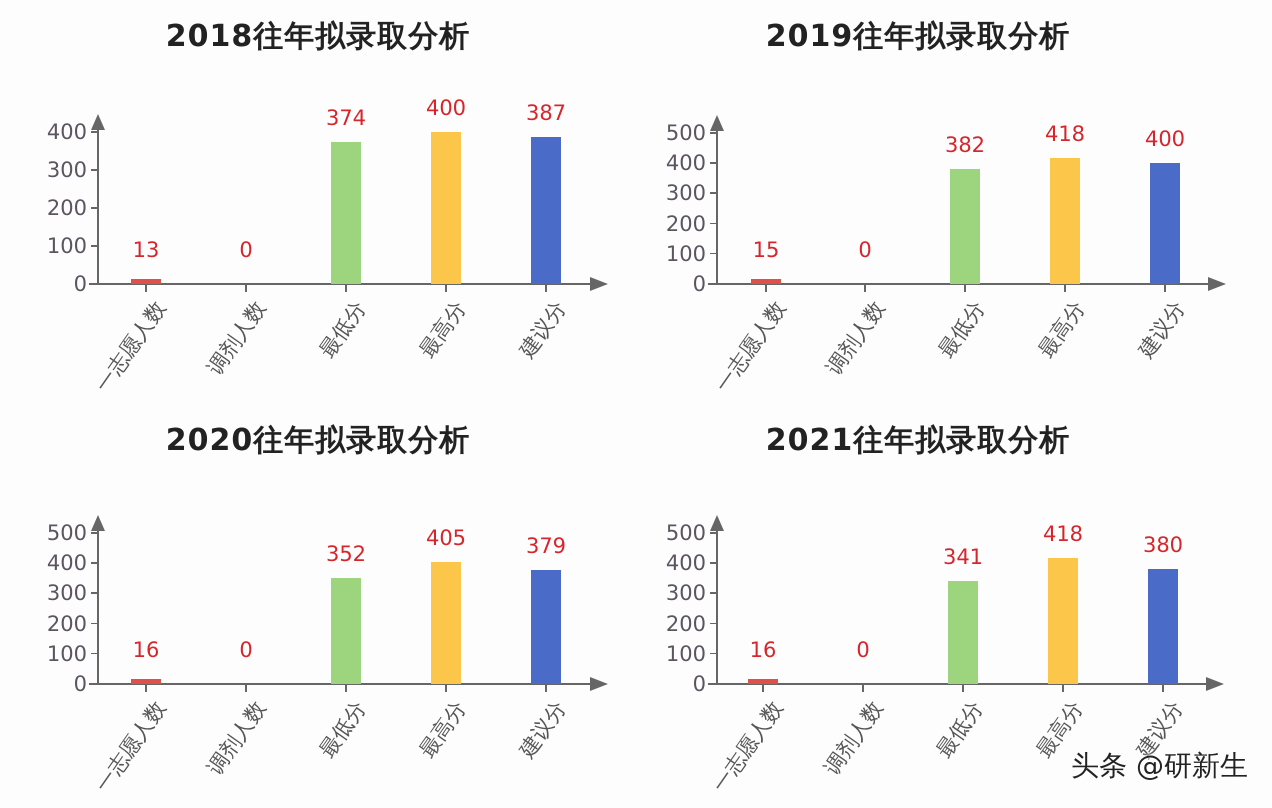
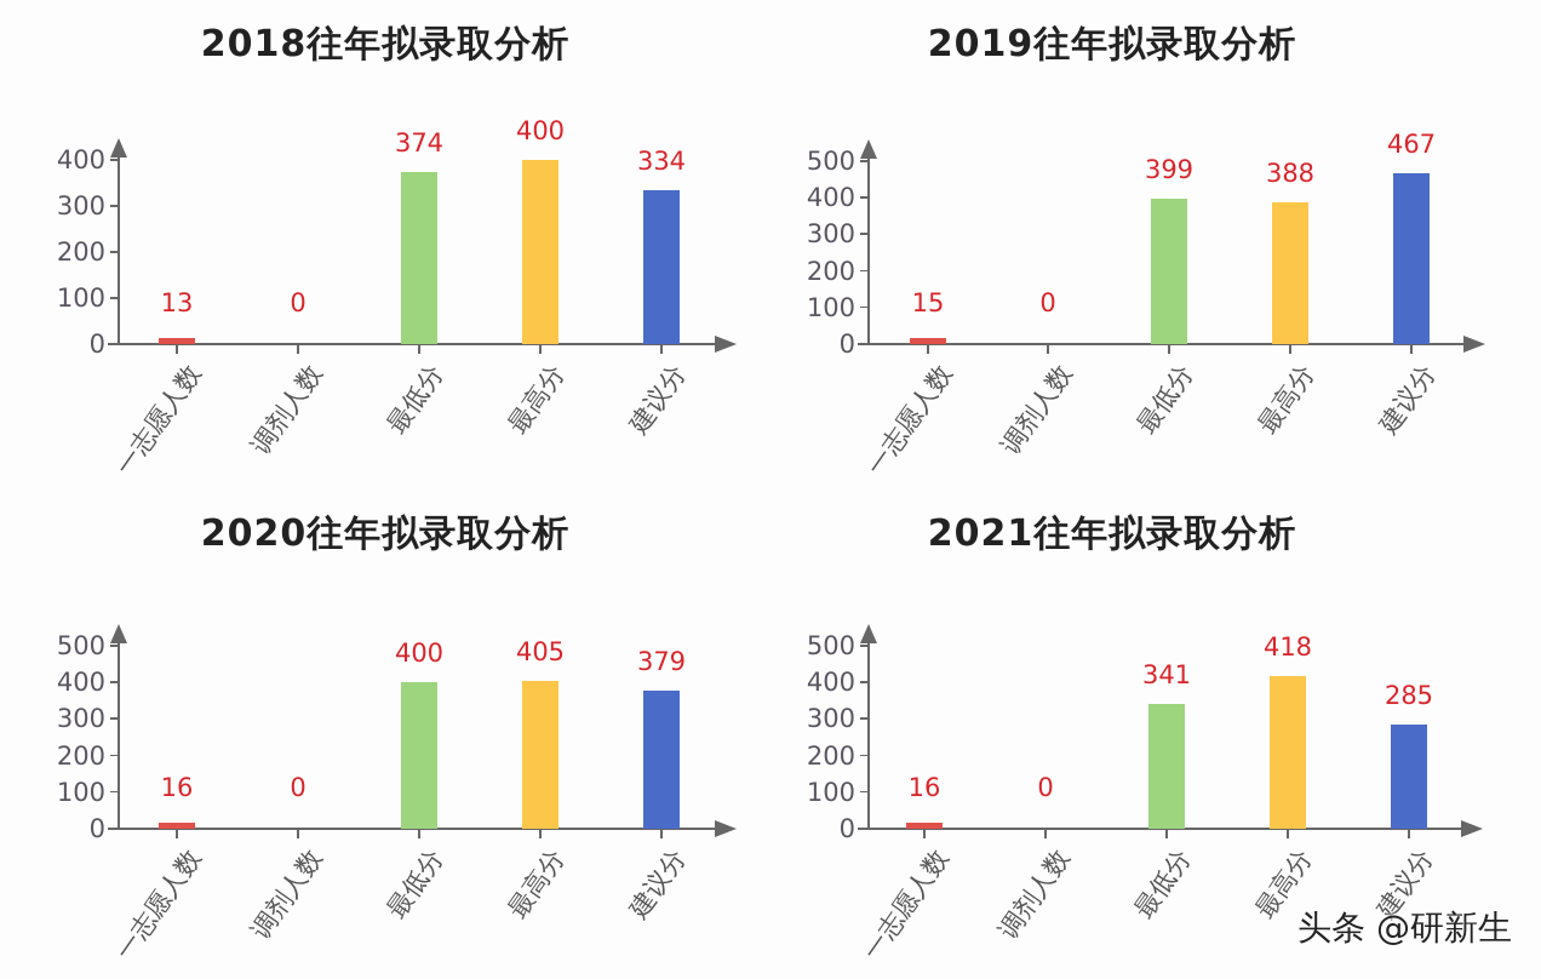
2018往年拟录取分析/建议分: 387 -> 334
2019往年拟录取分析/最低分: 382 -> 399
2019往年拟录取分析/最高分: 418 -> 388
2019往年拟录取分析/建议分: 400 -> 467
2020往年拟录取分析/最低分: 352 -> 400
2021往年拟录取分析/建议分: 380 -> 285
